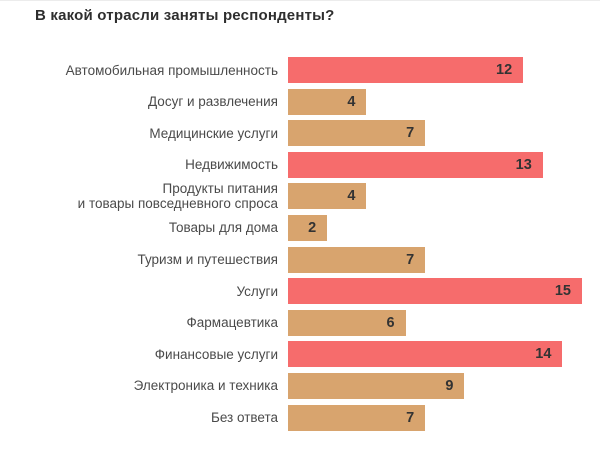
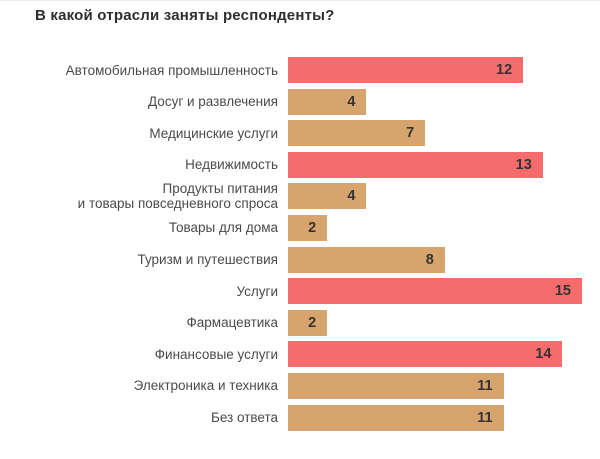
Туризм и путешествия: 7 -> 8
Фармацевтика: 6 -> 2
Электроника и техника: 9 -> 11
Без ответа: 7 -> 11
